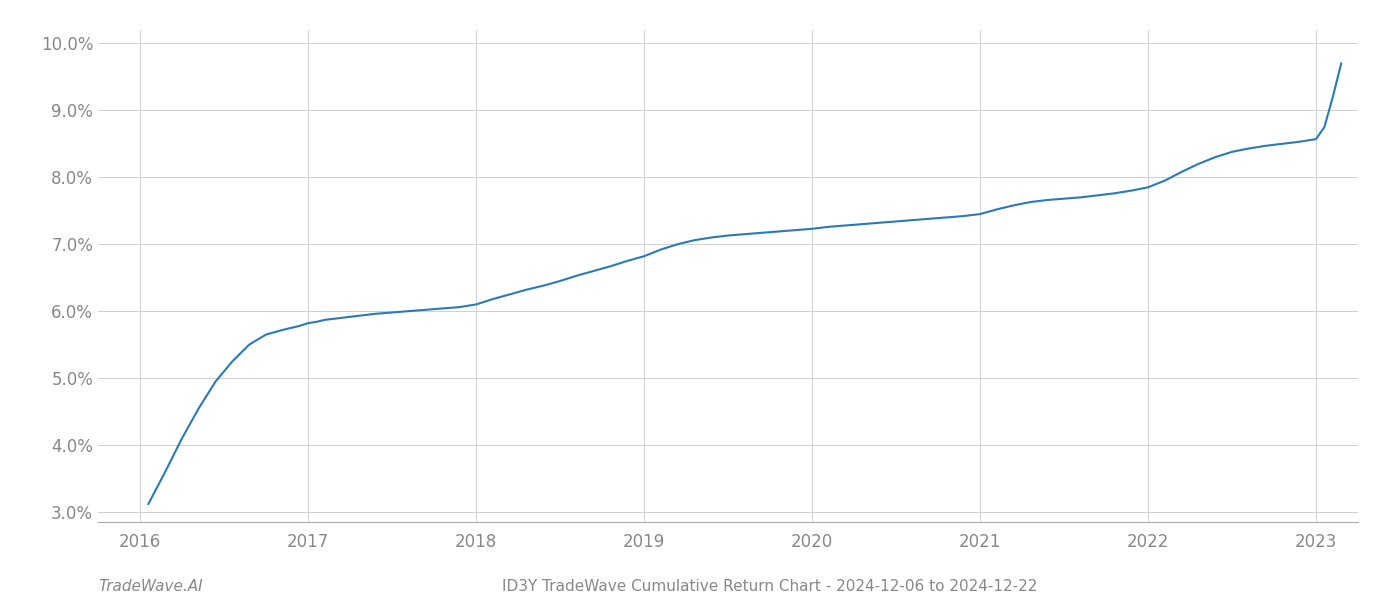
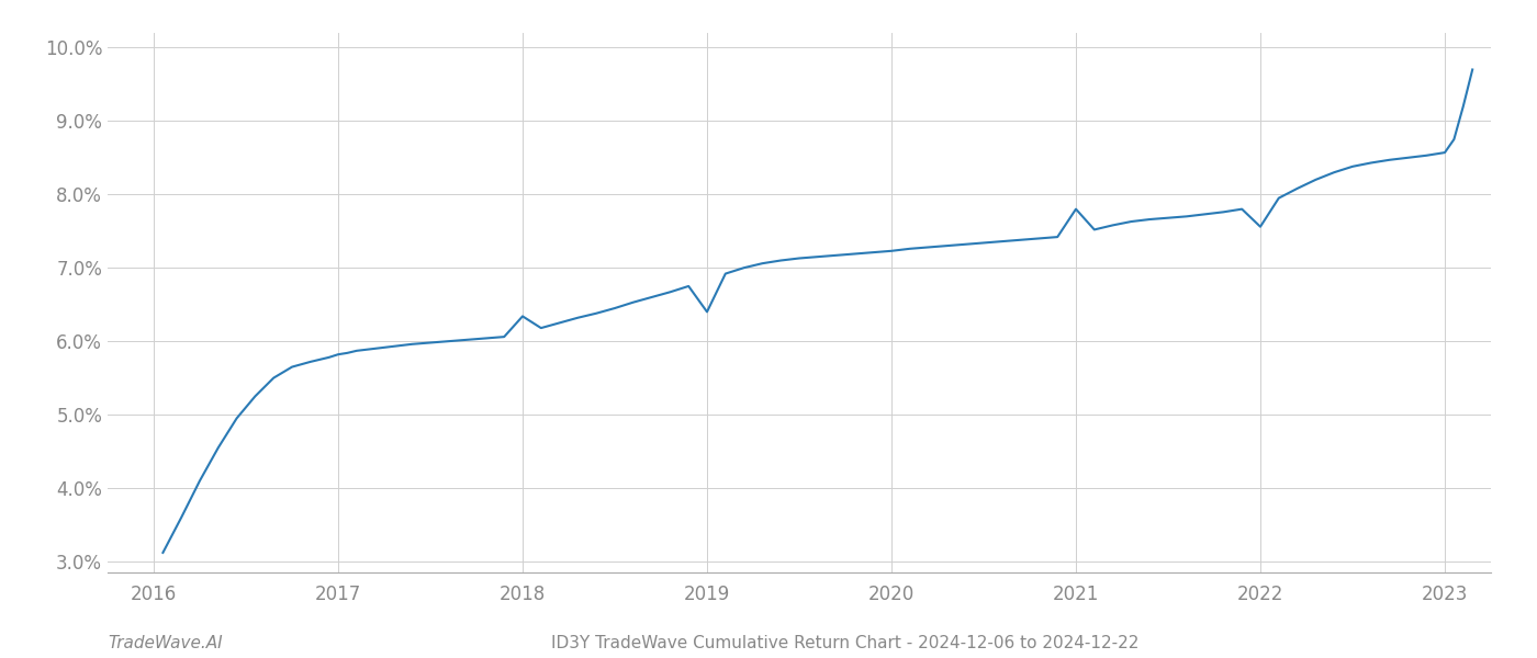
2018: 6.10% -> 6.34%
2019: 6.82% -> 6.40%
2021: 7.45% -> 7.80%
2022: 7.85% -> 7.56%
